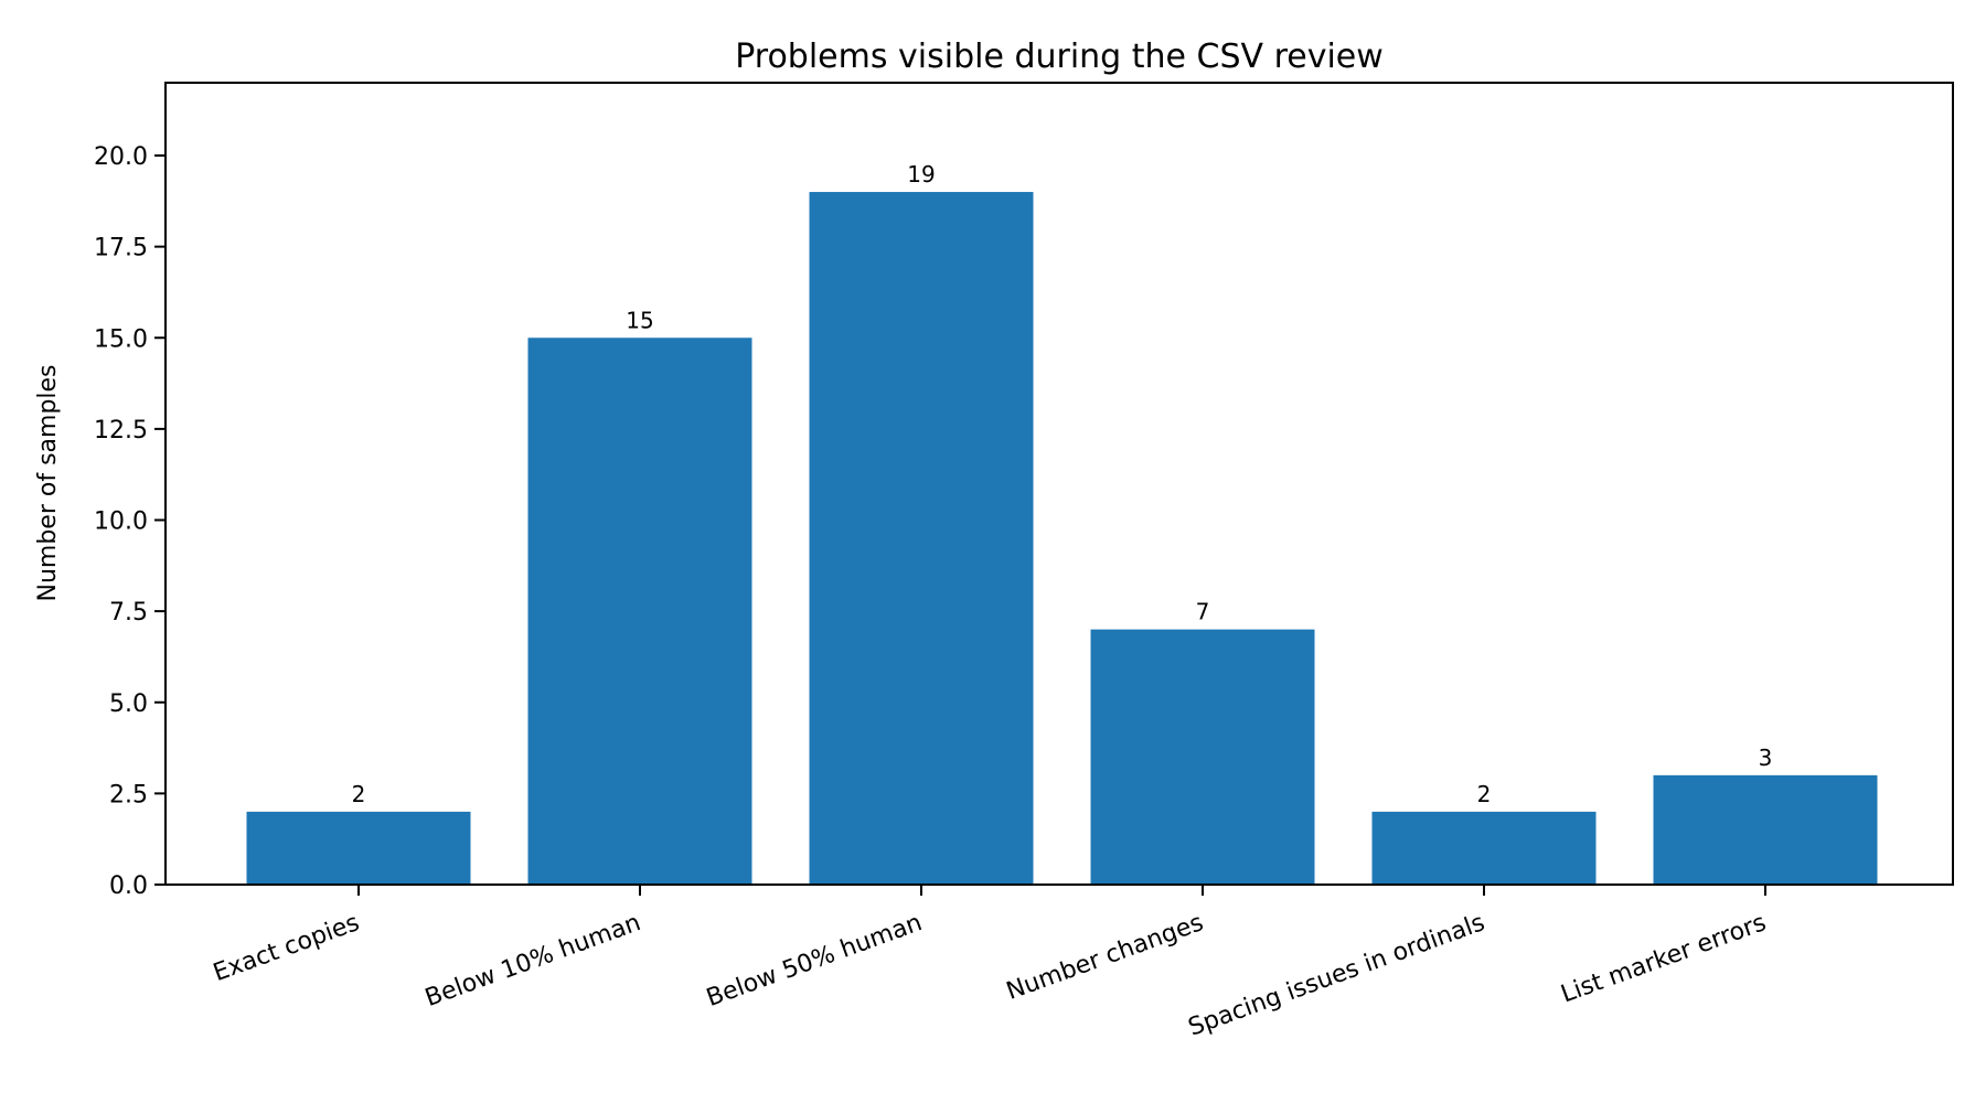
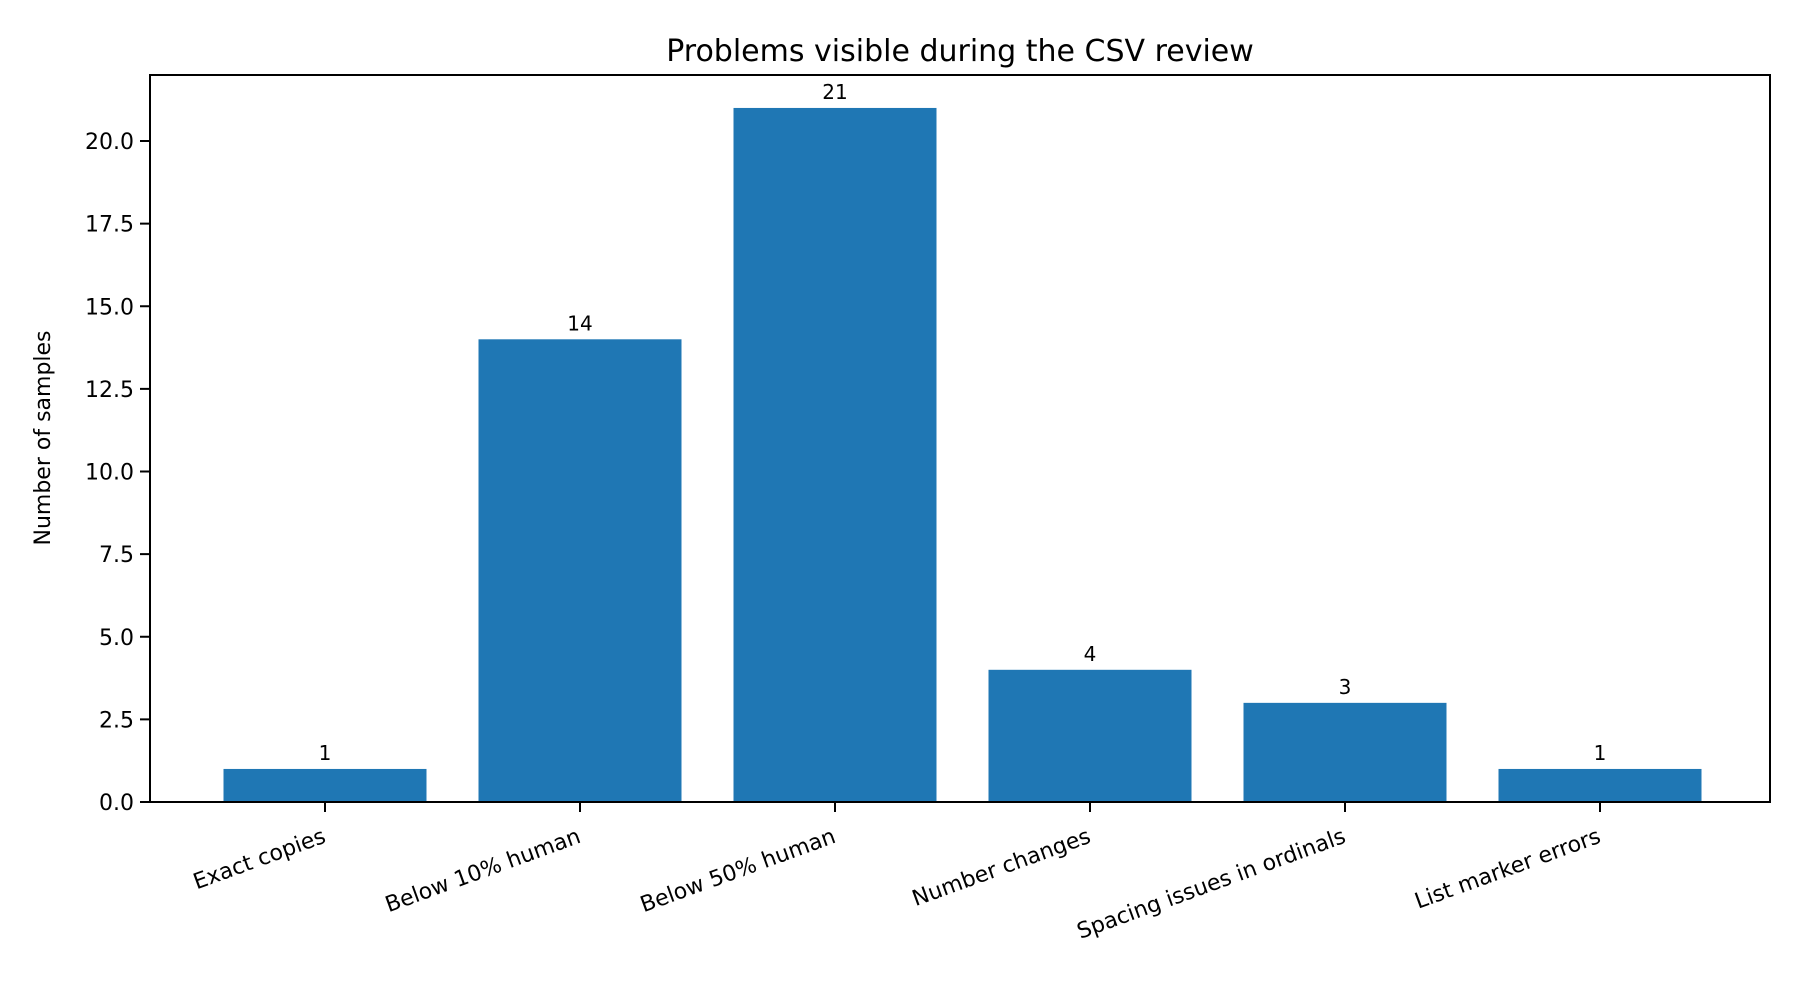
Exact copies: 2 -> 1
Below 10% human: 15 -> 14
Below 50% human: 19 -> 21
Number changes: 7 -> 4
Spacing issues in ordinals: 2 -> 3
List marker errors: 3 -> 1
